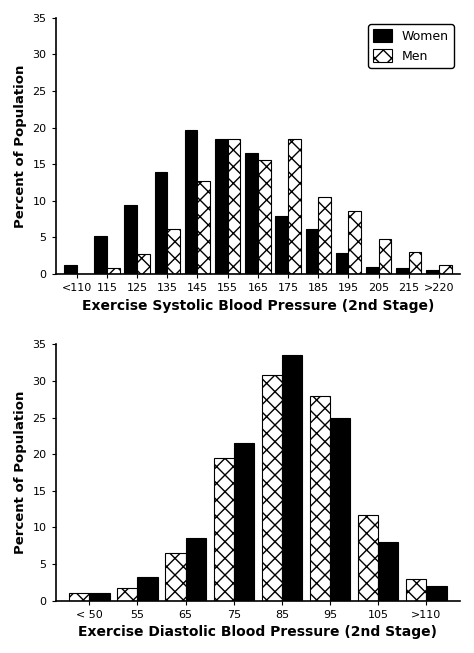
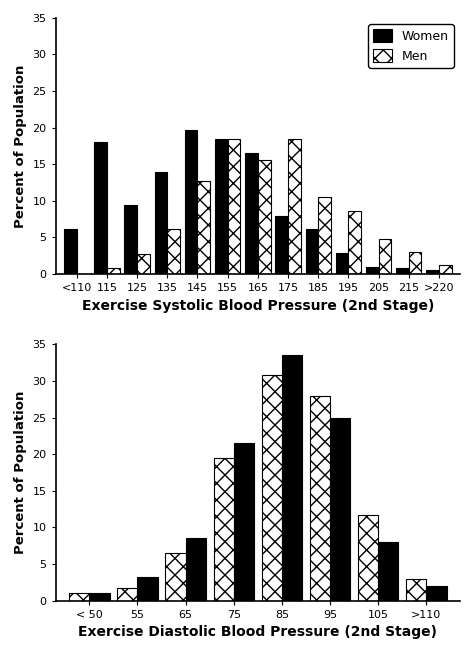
Women/<110: 1.3 -> 6.2
Women/115: 5.2 -> 18.0
